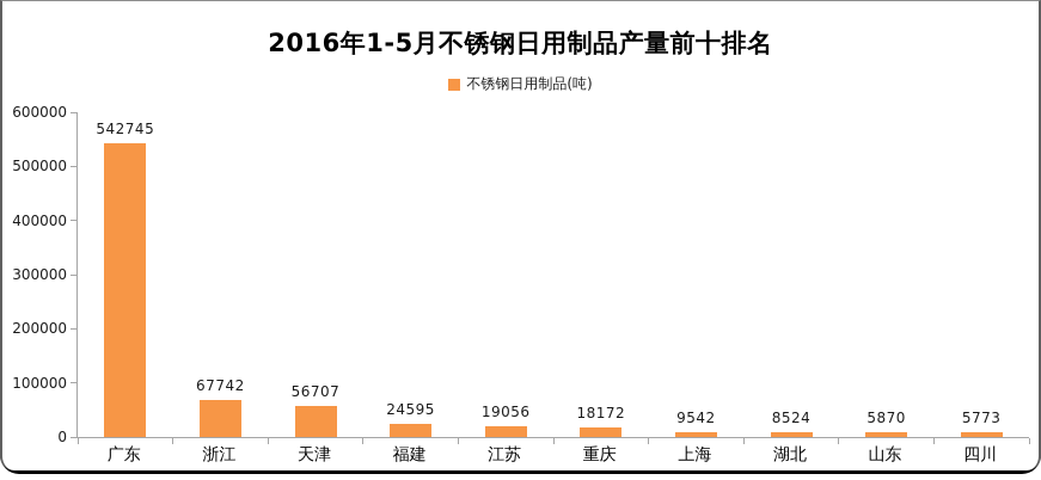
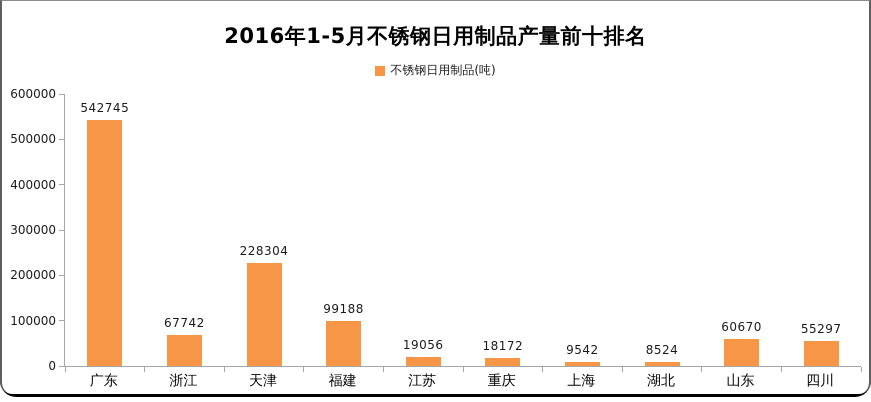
天津: 56707 -> 228304
福建: 24595 -> 99188
山东: 5870 -> 60670
四川: 5773 -> 55297
